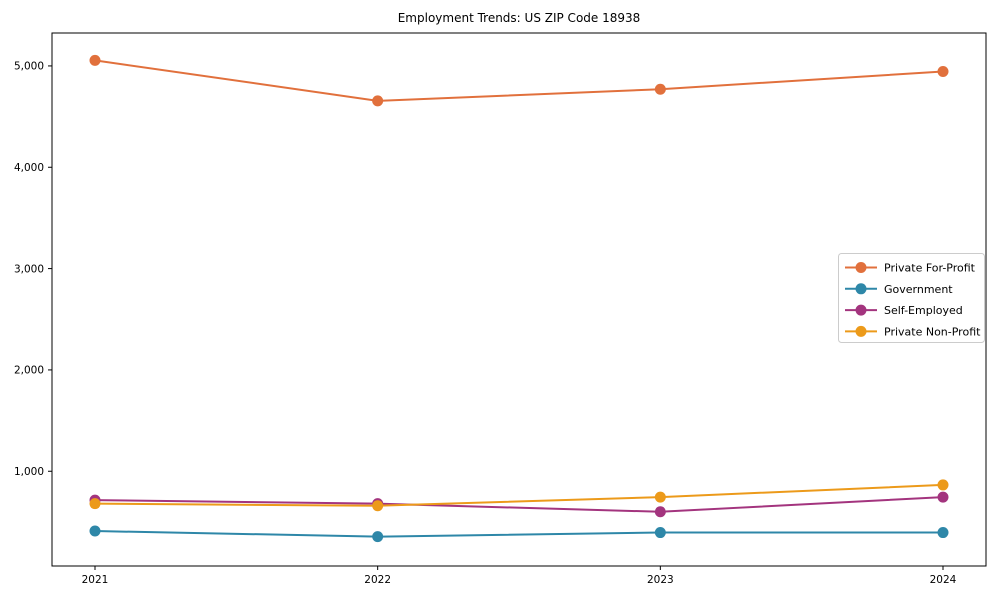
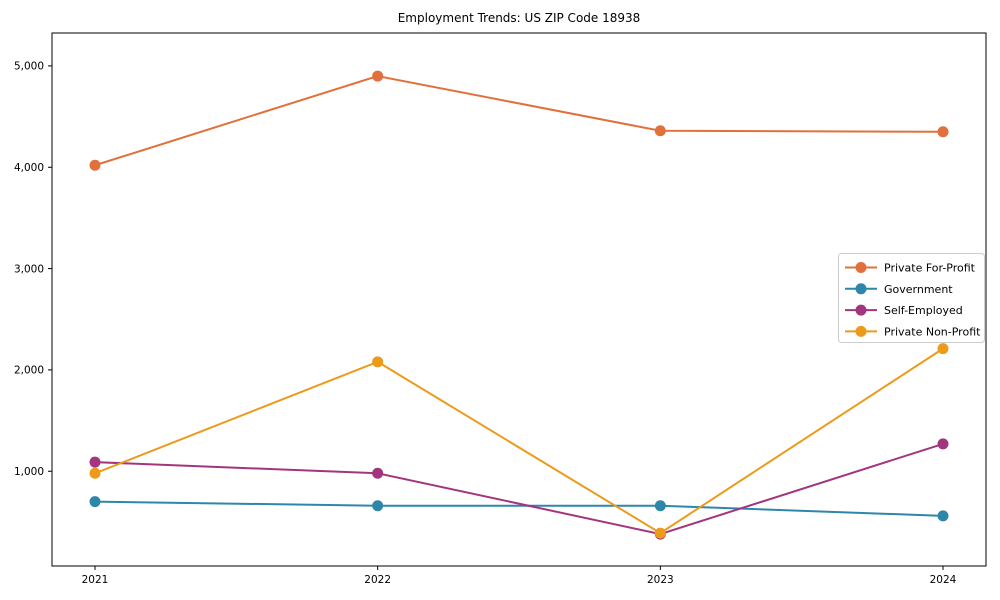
Private For-Profit/2021: 5060 -> 4020
Government/2021: 410 -> 700
Self-Employed/2021: 720 -> 1090
Private Non-Profit/2021: 680 -> 980
Private For-Profit/2022: 4660 -> 4900
Government/2022: 360 -> 660
Self-Employed/2022: 680 -> 980
Private Non-Profit/2022: 660 -> 2080
Private For-Profit/2023: 4770 -> 4360
Government/2023: 400 -> 660
Self-Employed/2023: 600 -> 380
Private Non-Profit/2023: 740 -> 390
Private For-Profit/2024: 4940 -> 4350
Government/2024: 400 -> 560
Self-Employed/2024: 740 -> 1270
Private Non-Profit/2024: 860 -> 2210
